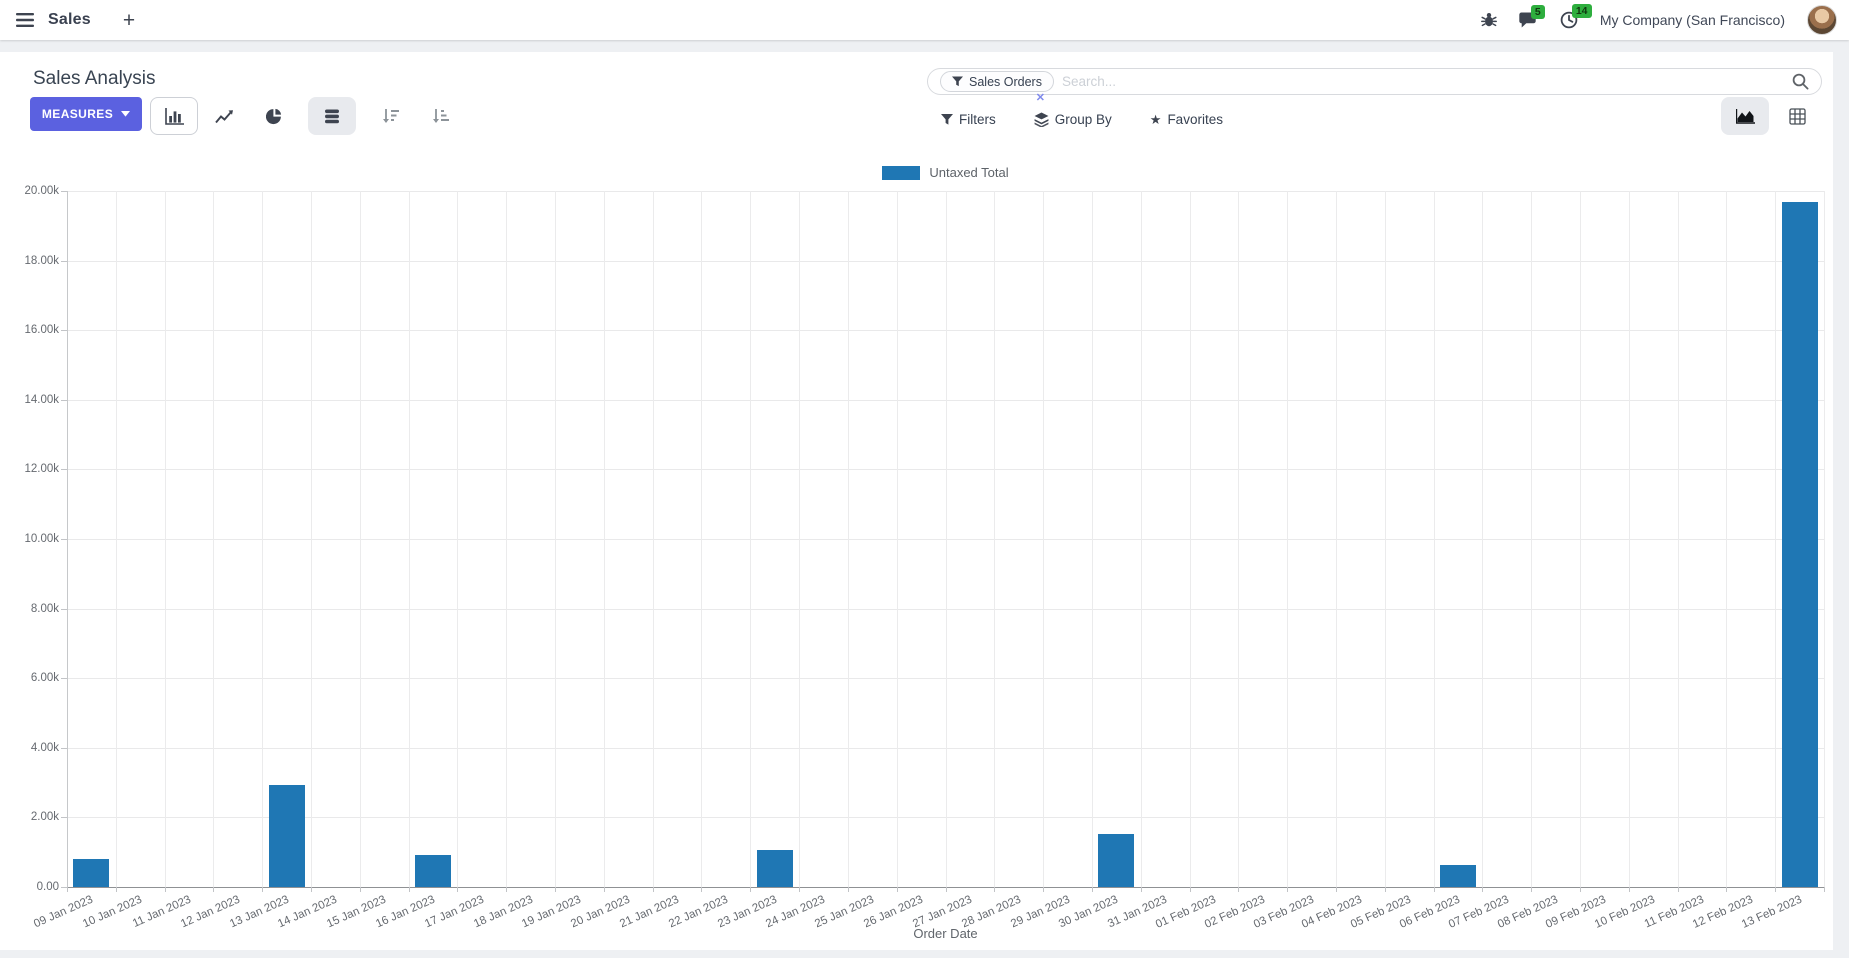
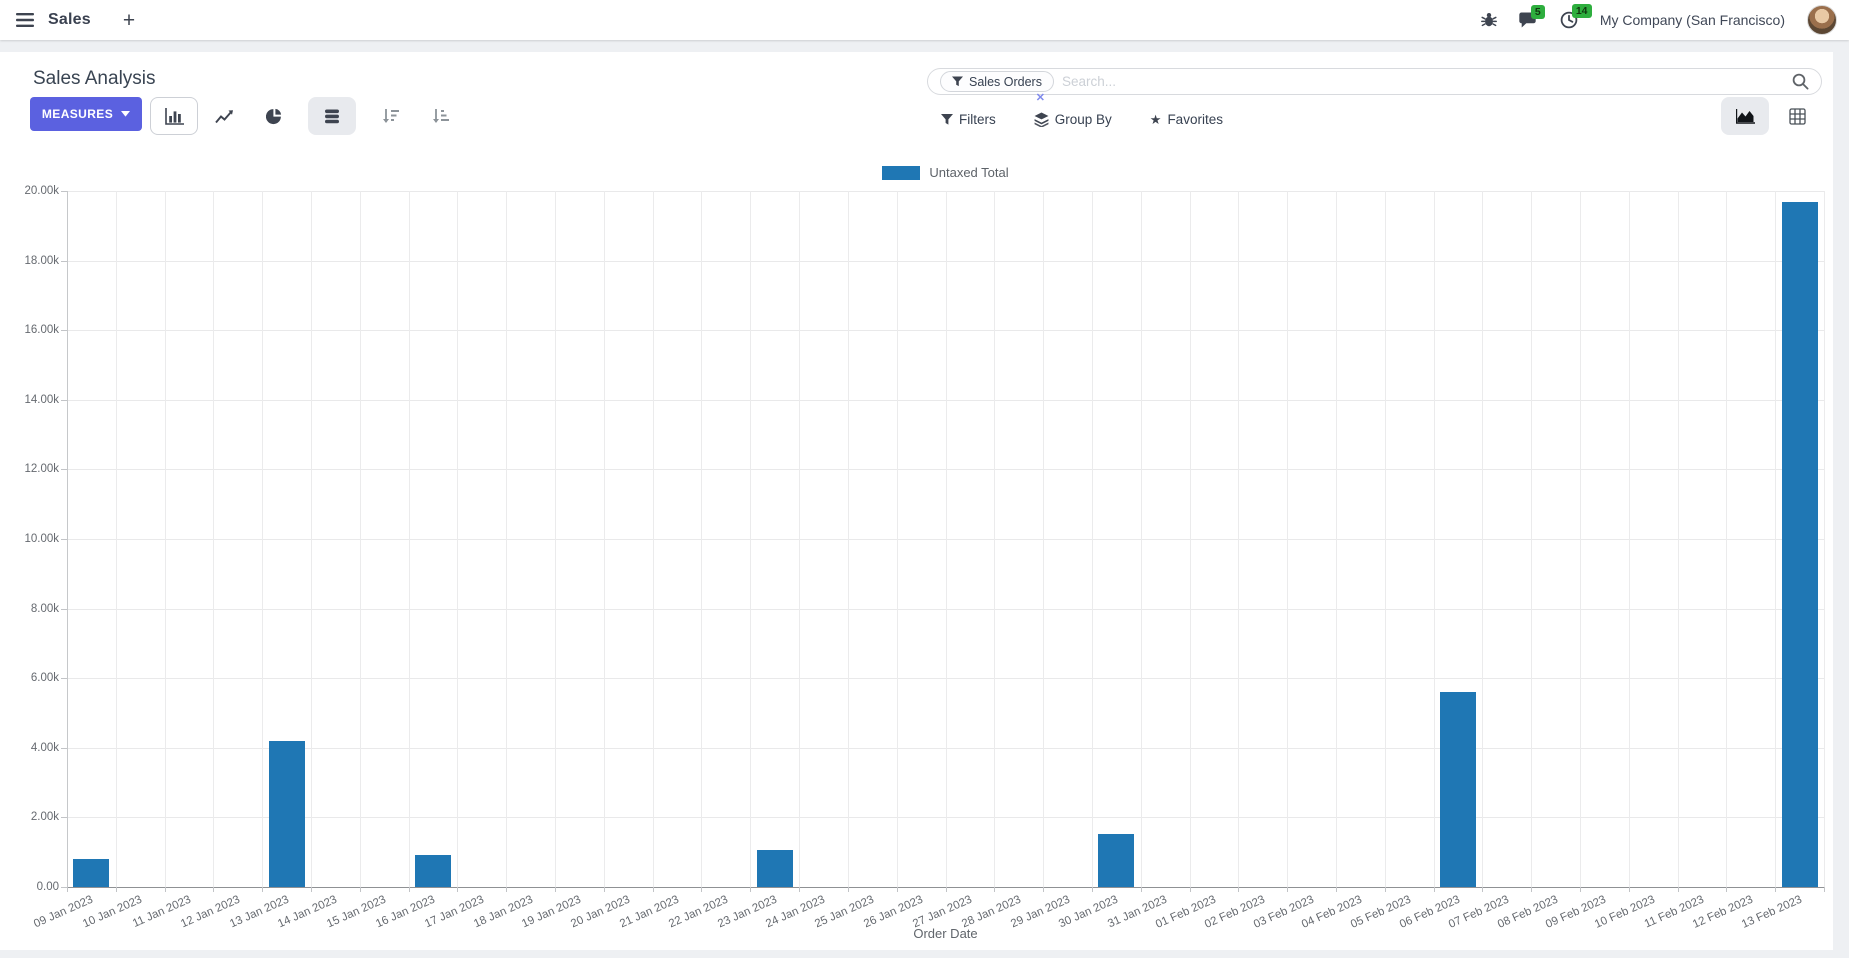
13 Jan 2023: 2.9k -> 4.2k
06 Feb 2023: 0.6k -> 5.6k
